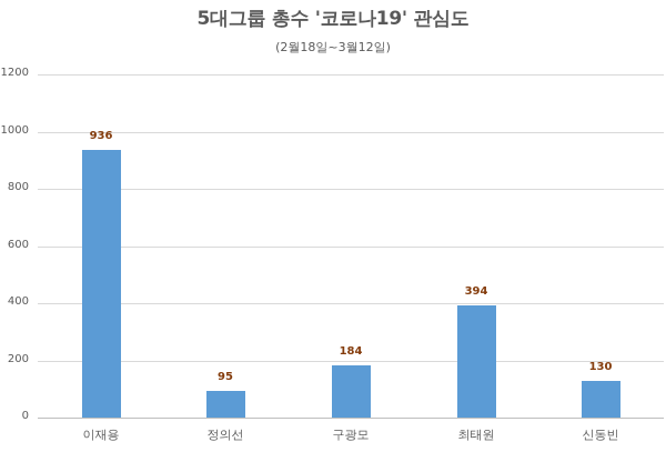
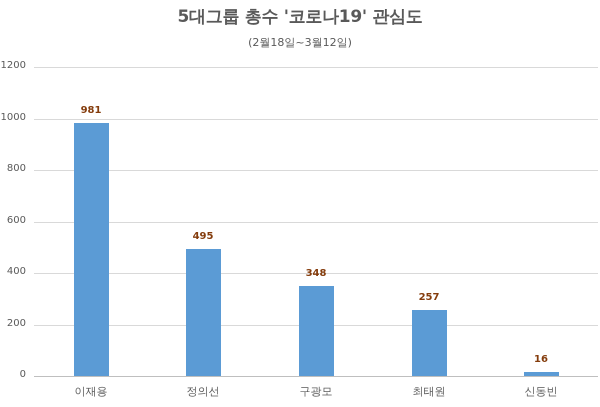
이재용: 936 -> 981
정의선: 95 -> 495
구광모: 184 -> 348
최태원: 394 -> 257
신동빈: 130 -> 16
